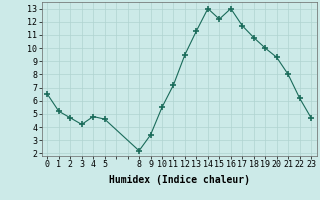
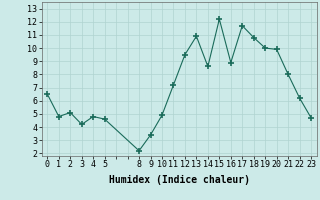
1: 5.2 -> 4.8
2: 4.7 -> 5.1
10: 5.5 -> 4.9
13: 11.3 -> 10.9
14: 13.0 -> 8.6
16: 13.0 -> 8.9
20: 9.3 -> 9.9
